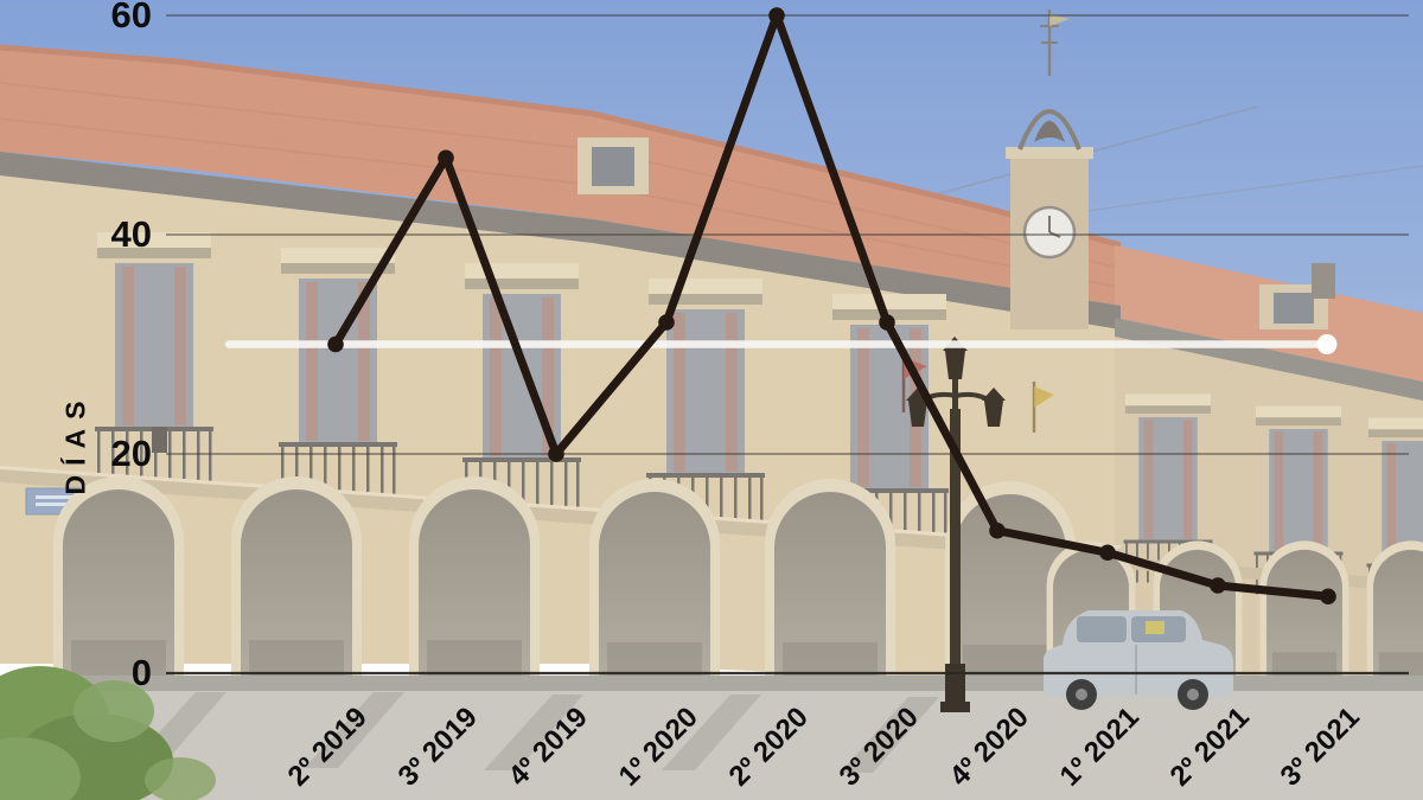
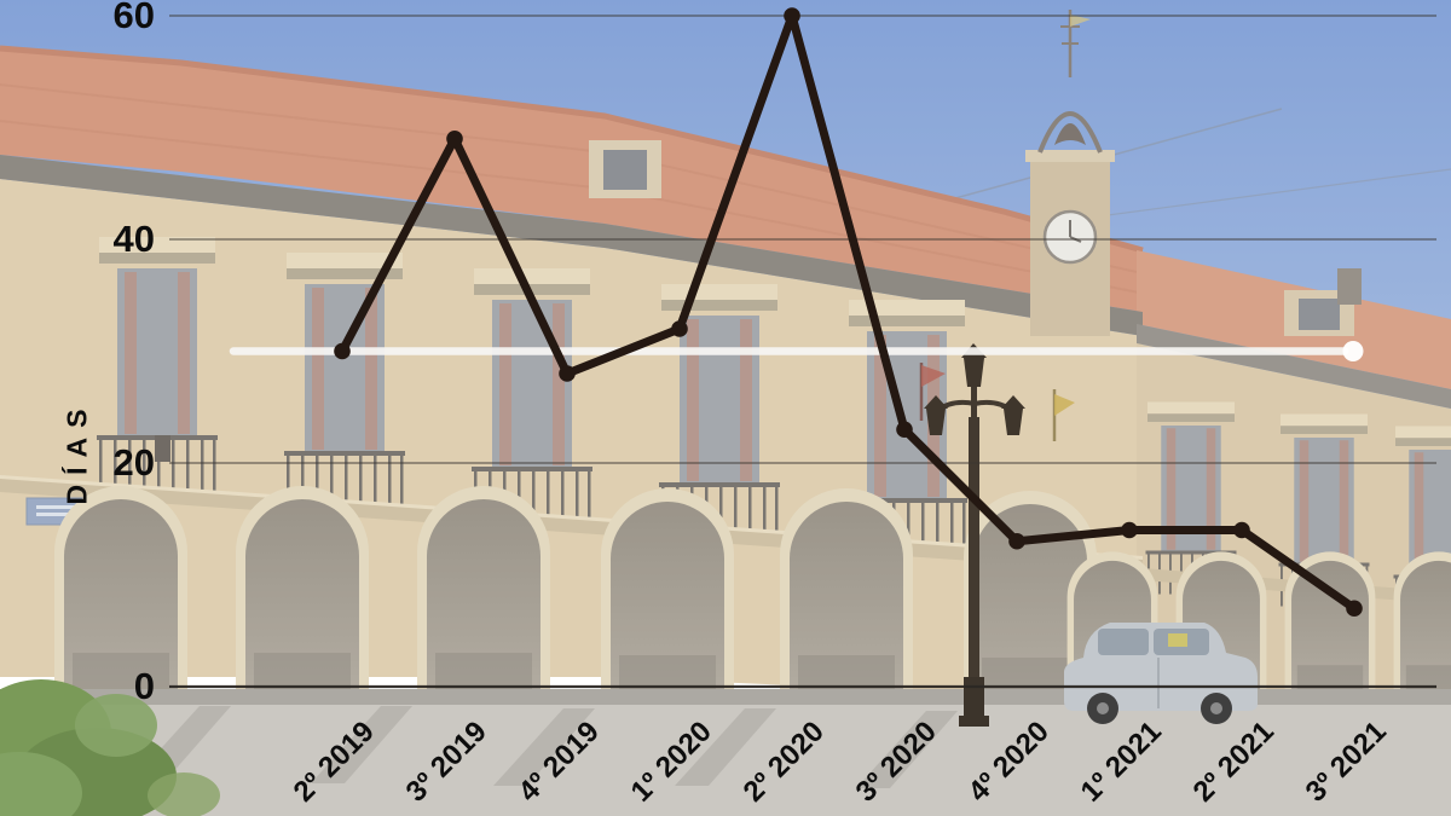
3º 2019: 47 -> 49
4º 2019: 20 -> 28
3º 2020: 32 -> 23
1º 2021: 11 -> 14
2º 2021: 8 -> 14
